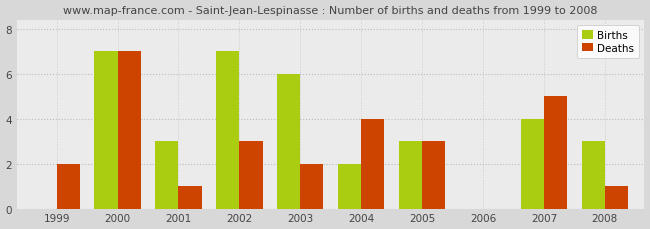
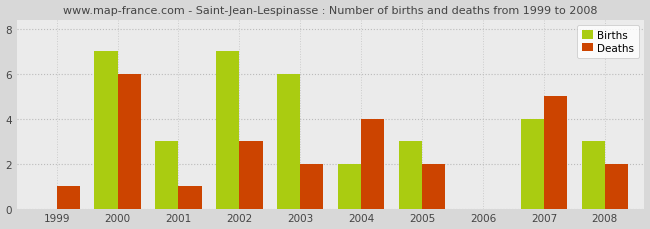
Deaths/1999: 2 -> 1
Deaths/2000: 7 -> 6
Deaths/2005: 3 -> 2
Deaths/2008: 1 -> 2
